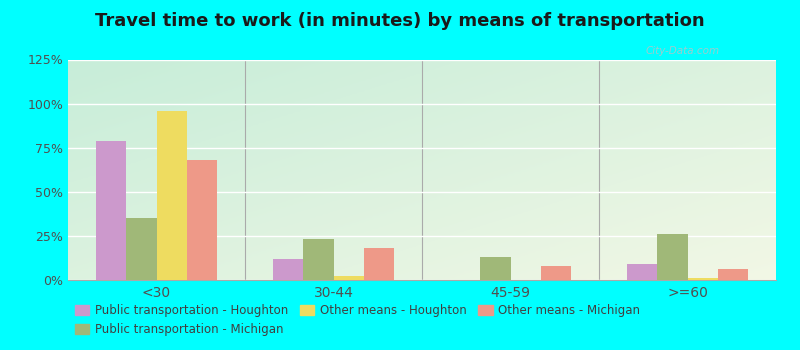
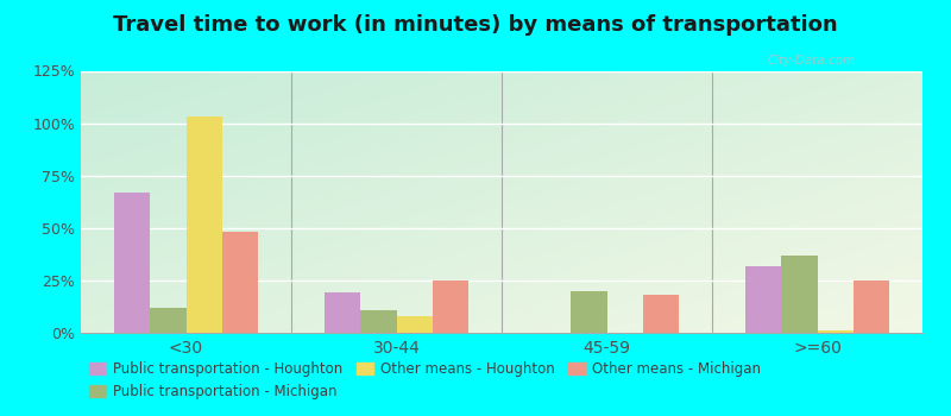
Public transportation - Houghton/<30: 79% -> 67%
Public transportation - Michigan/<30: 35% -> 12%
Other means - Houghton/<30: 96% -> 103%
Other means - Michigan/<30: 68% -> 48%
Public transportation - Houghton/30-44: 12% -> 19%
Public transportation - Michigan/30-44: 23% -> 11%
Other means - Houghton/30-44: 2% -> 8%
Other means - Michigan/30-44: 18% -> 25%
Public transportation - Michigan/45-59: 13% -> 20%
Other means - Michigan/45-59: 8% -> 18%
Public transportation - Houghton/>=60: 9% -> 32%
Public transportation - Michigan/>=60: 26% -> 37%
Other means - Michigan/>=60: 6% -> 25%
